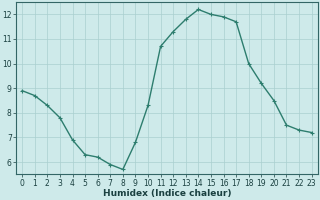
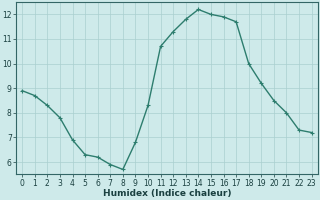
21: 7.5 -> 8.0
